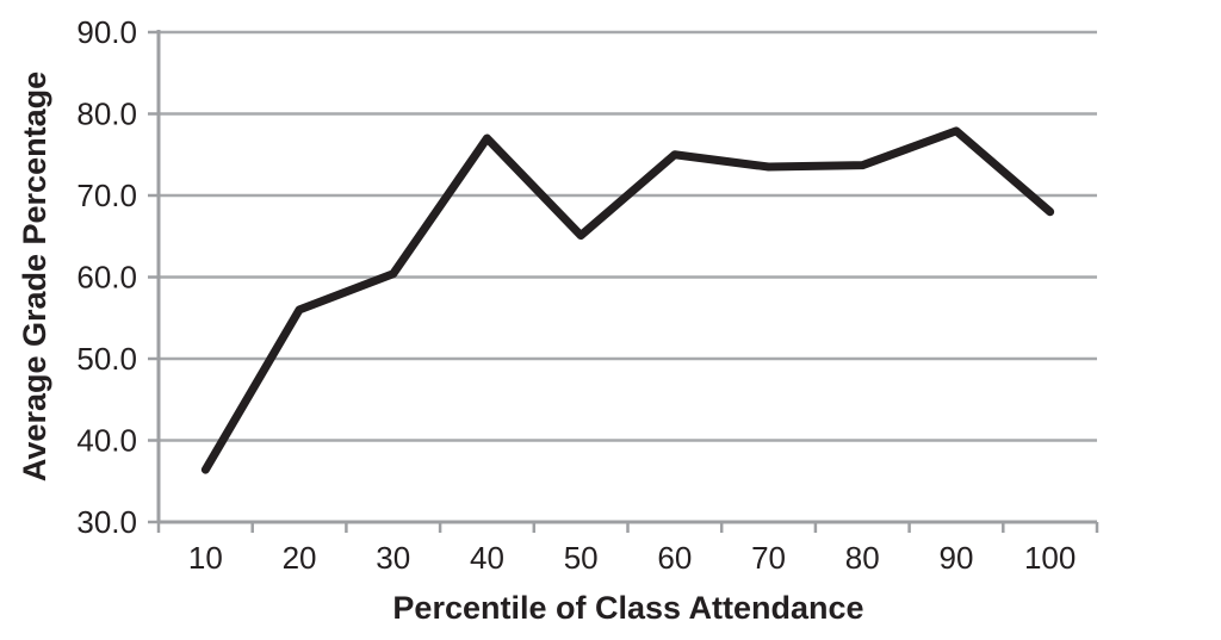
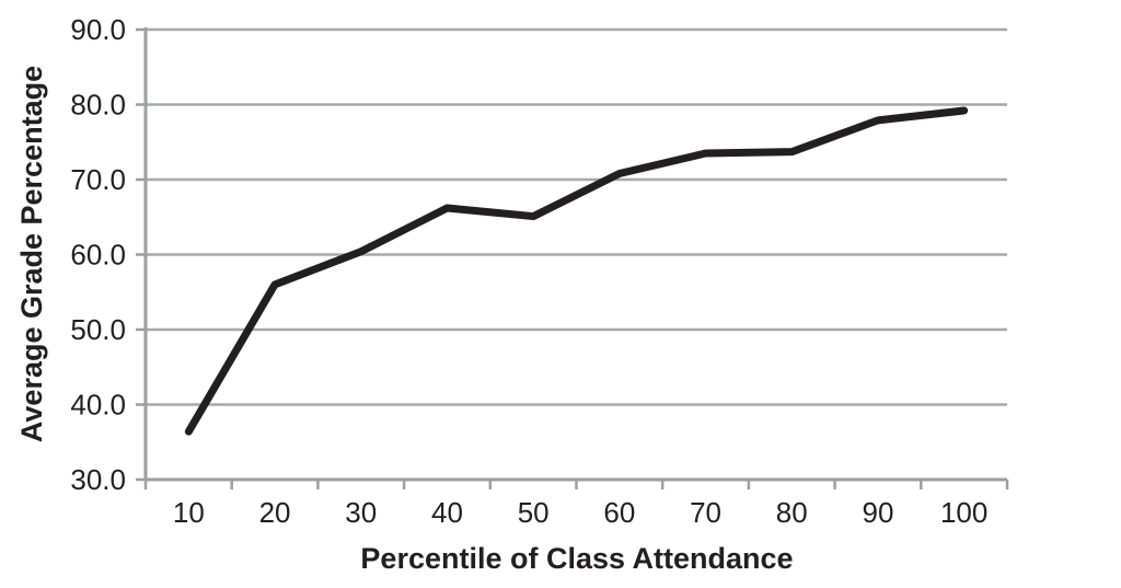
40: 77 -> 66
60: 75 -> 71
100: 68 -> 79
